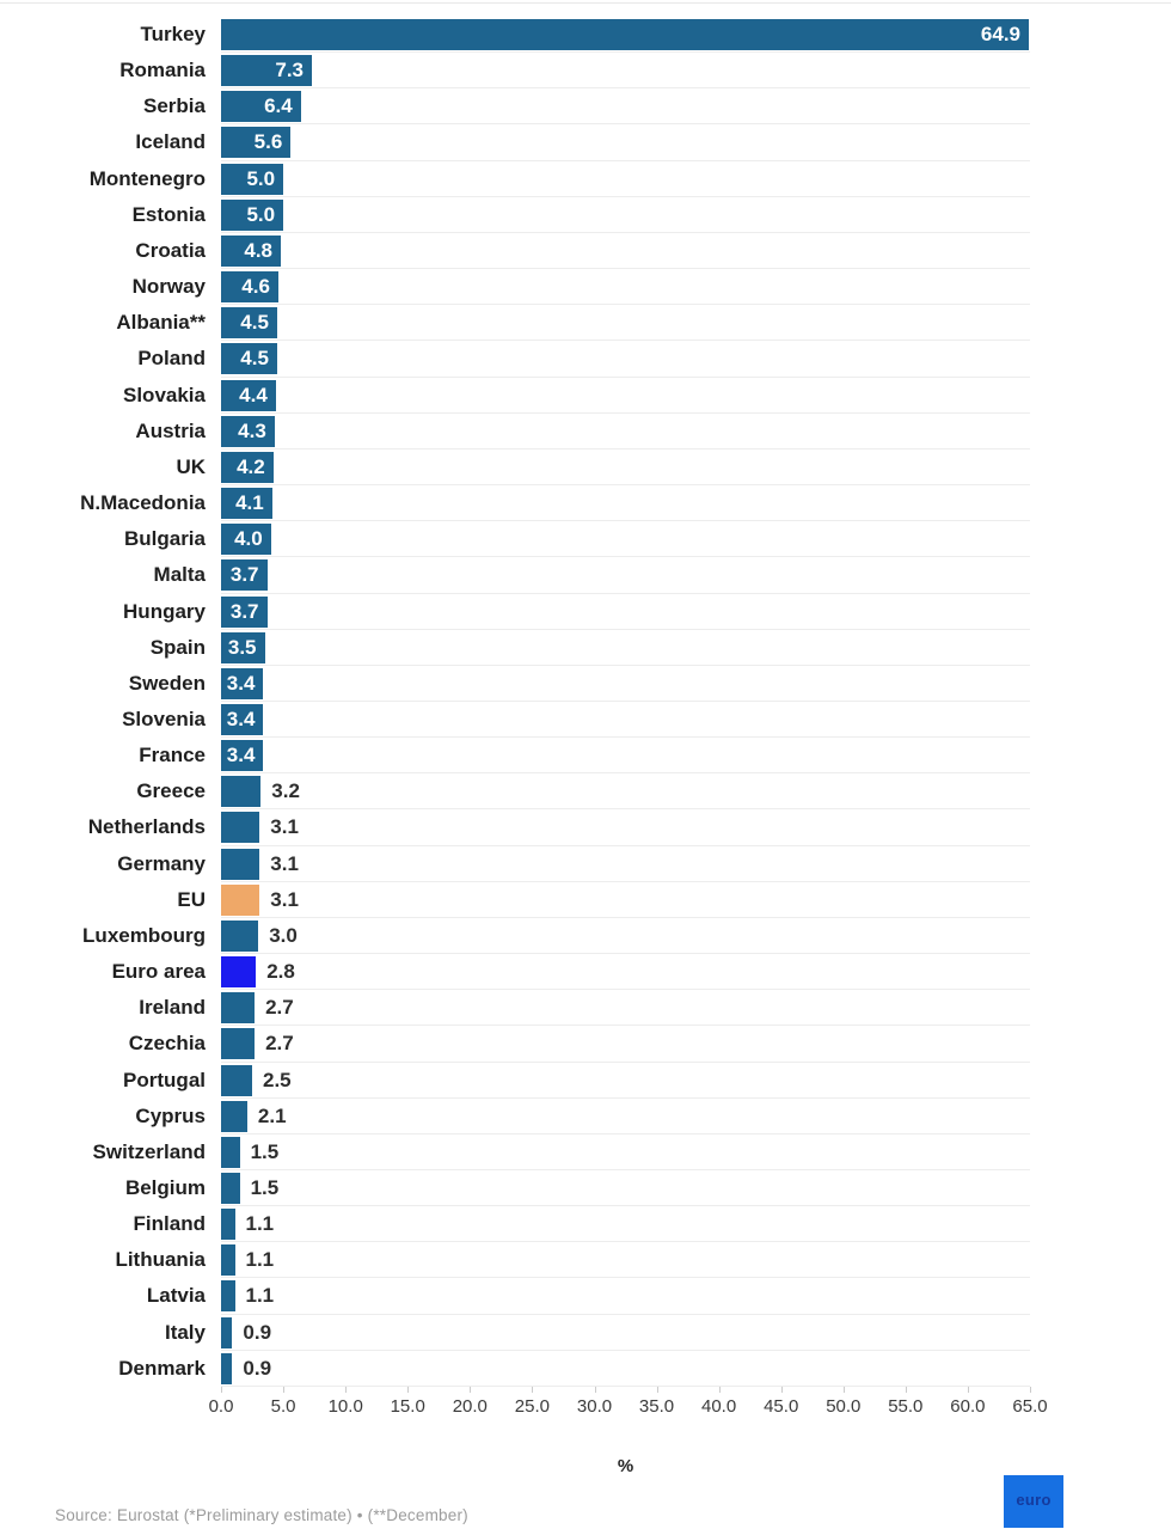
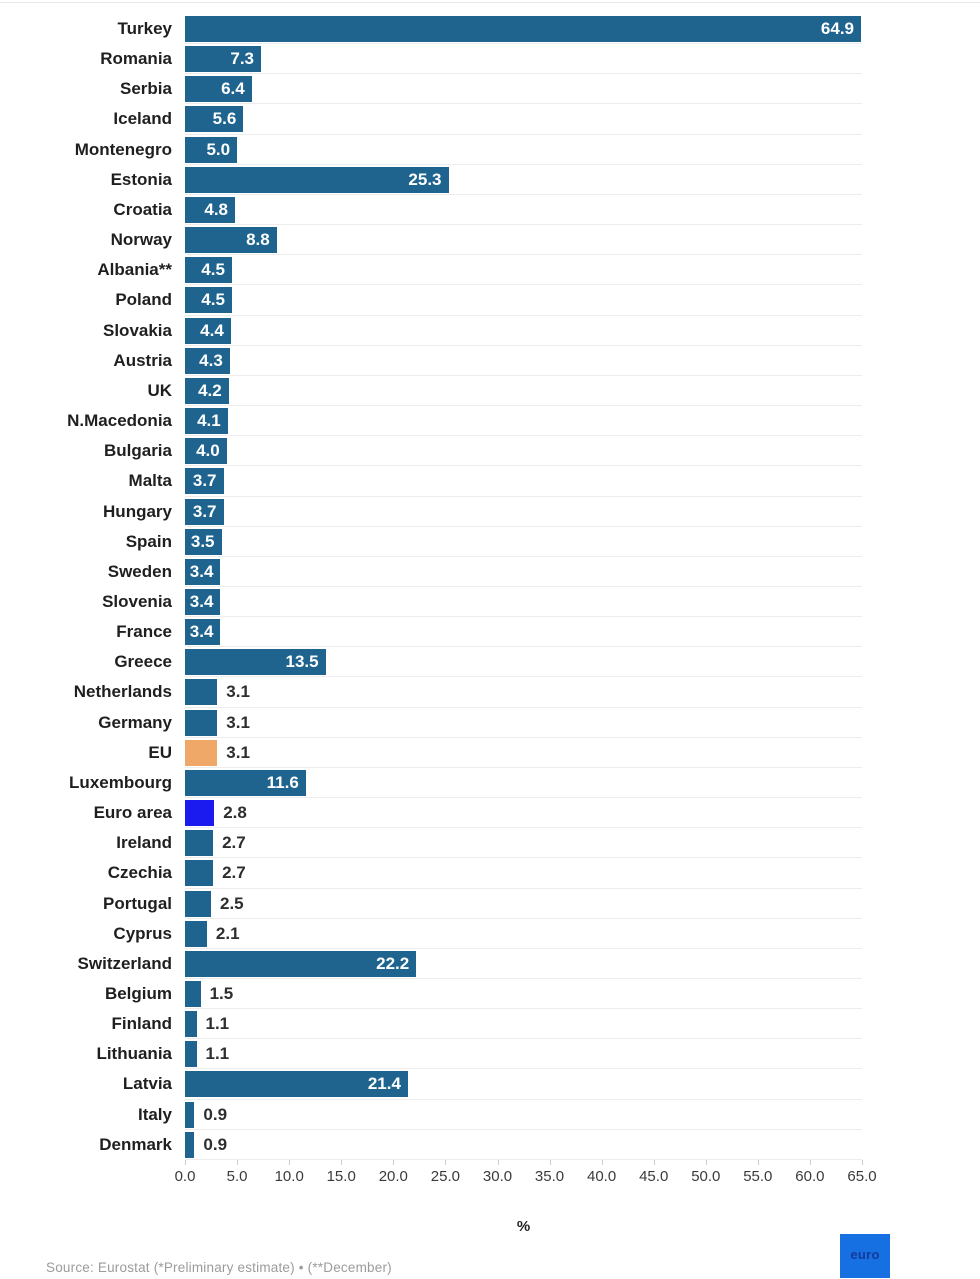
Estonia: 5.0 -> 25.3
Norway: 4.6 -> 8.8
Greece: 3.2 -> 13.5
Luxembourg: 3.0 -> 11.6
Switzerland: 1.5 -> 22.2
Latvia: 1.1 -> 21.4
